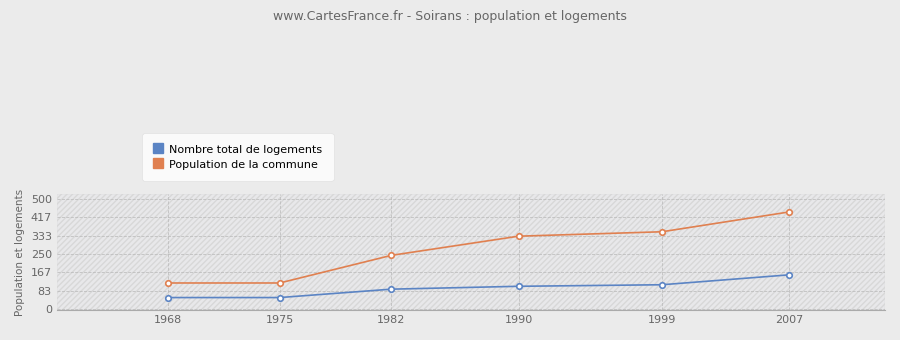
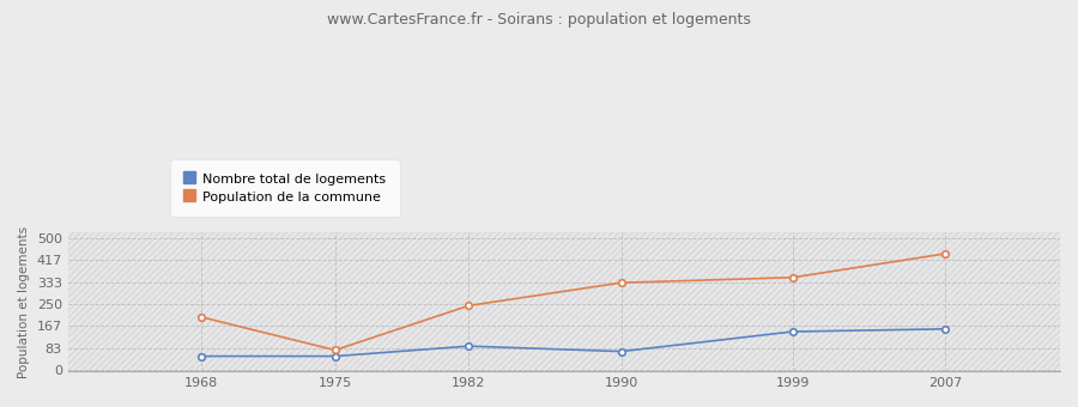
Population de la commune/1968: 118 -> 200
Population de la commune/1975: 118 -> 75
Nombre total de logements/1990: 103 -> 70
Nombre total de logements/1999: 110 -> 145
